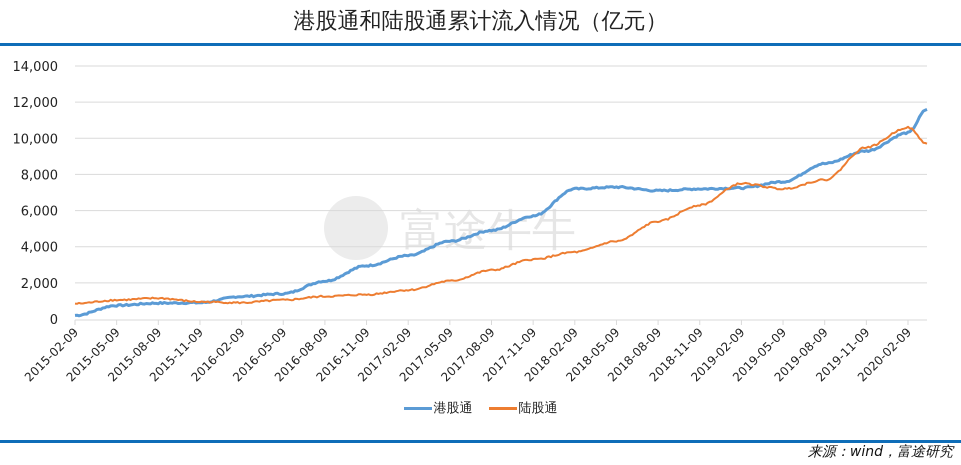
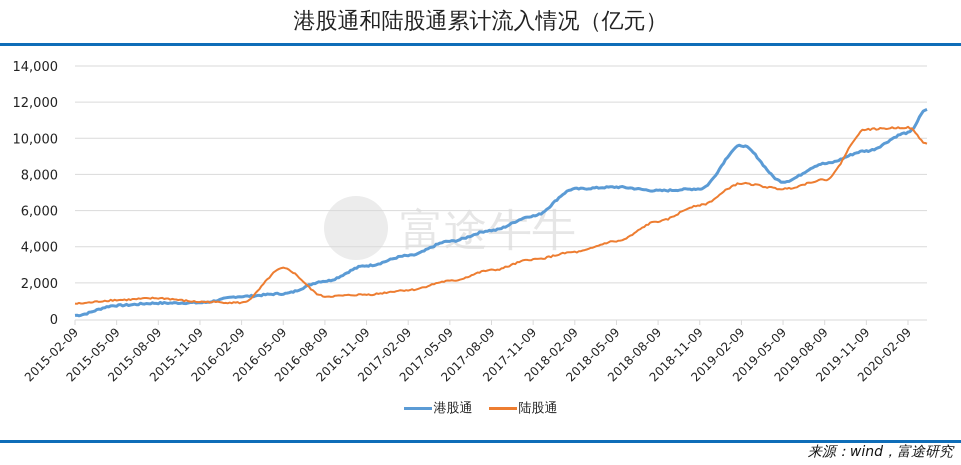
陆股通/2016-05-09: 1000 -> 2800
港股通/2019-02-09: 7200 -> 9600
陆股通/2019-11-09: 9500 -> 10500
